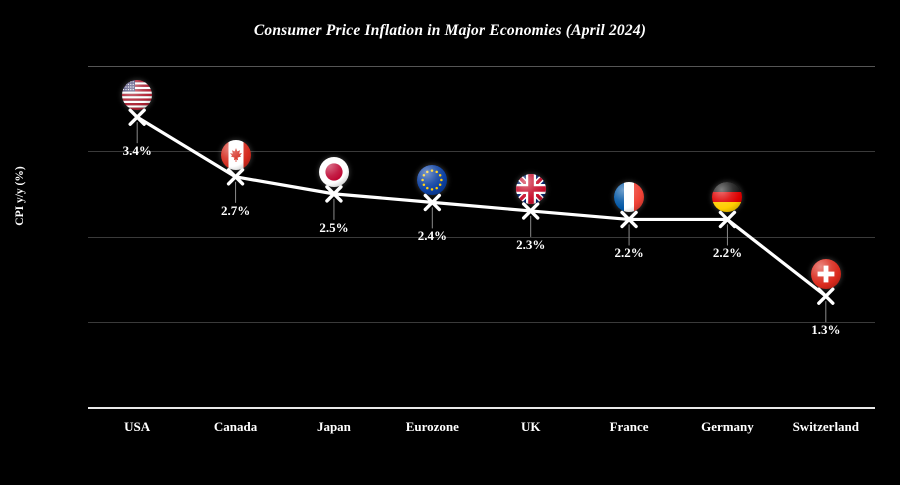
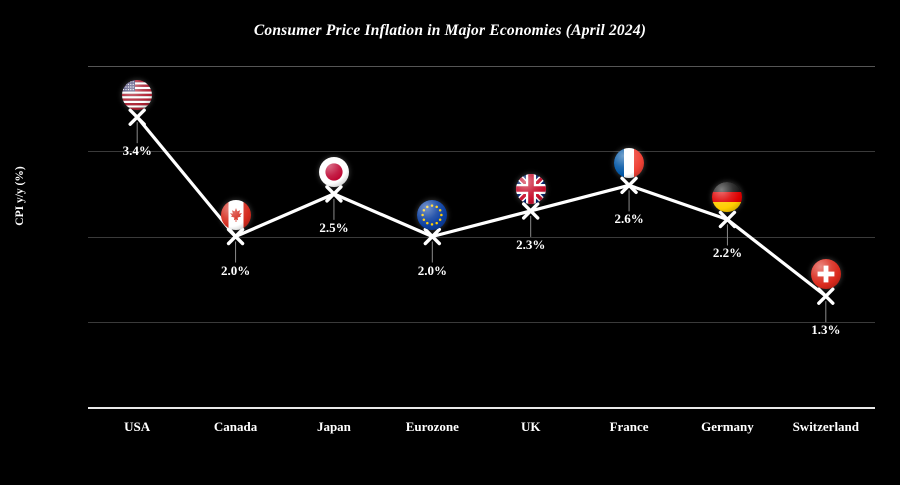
Canada: 2.7% -> 2.0%
Eurozone: 2.4% -> 2.0%
France: 2.2% -> 2.6%
